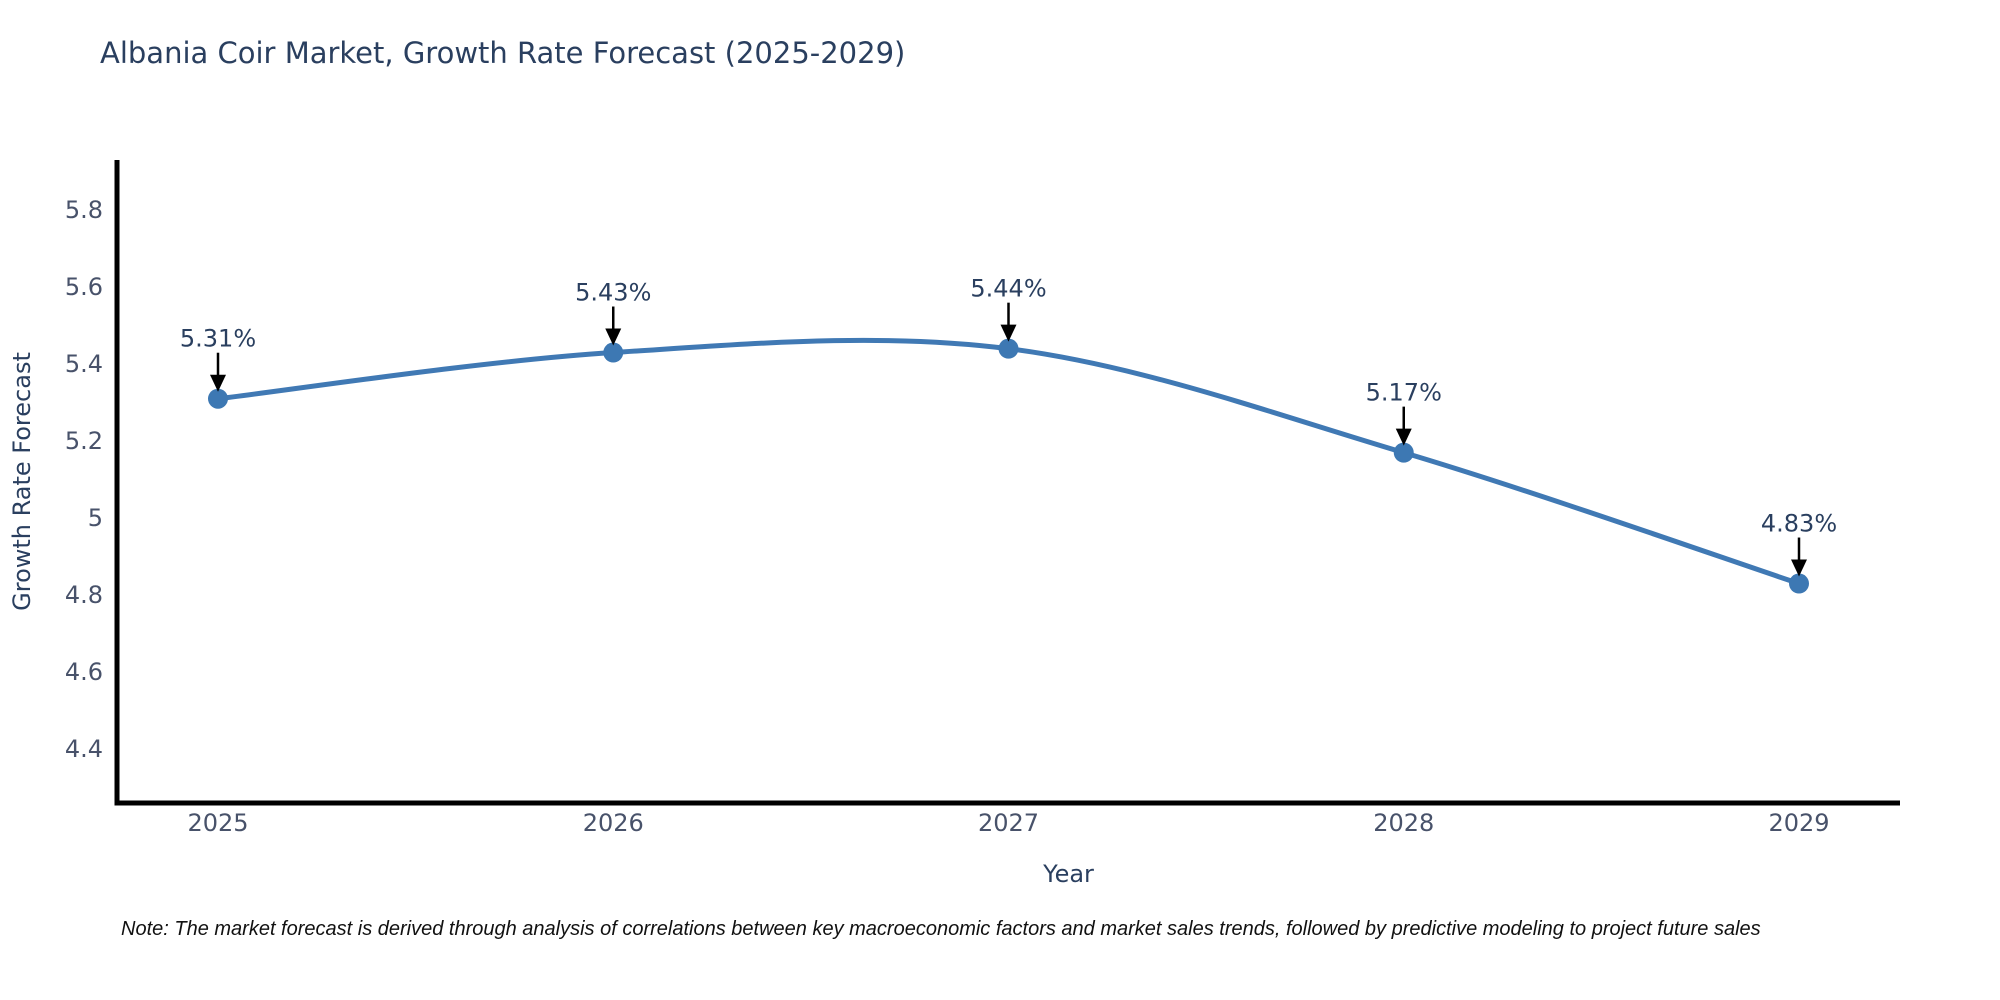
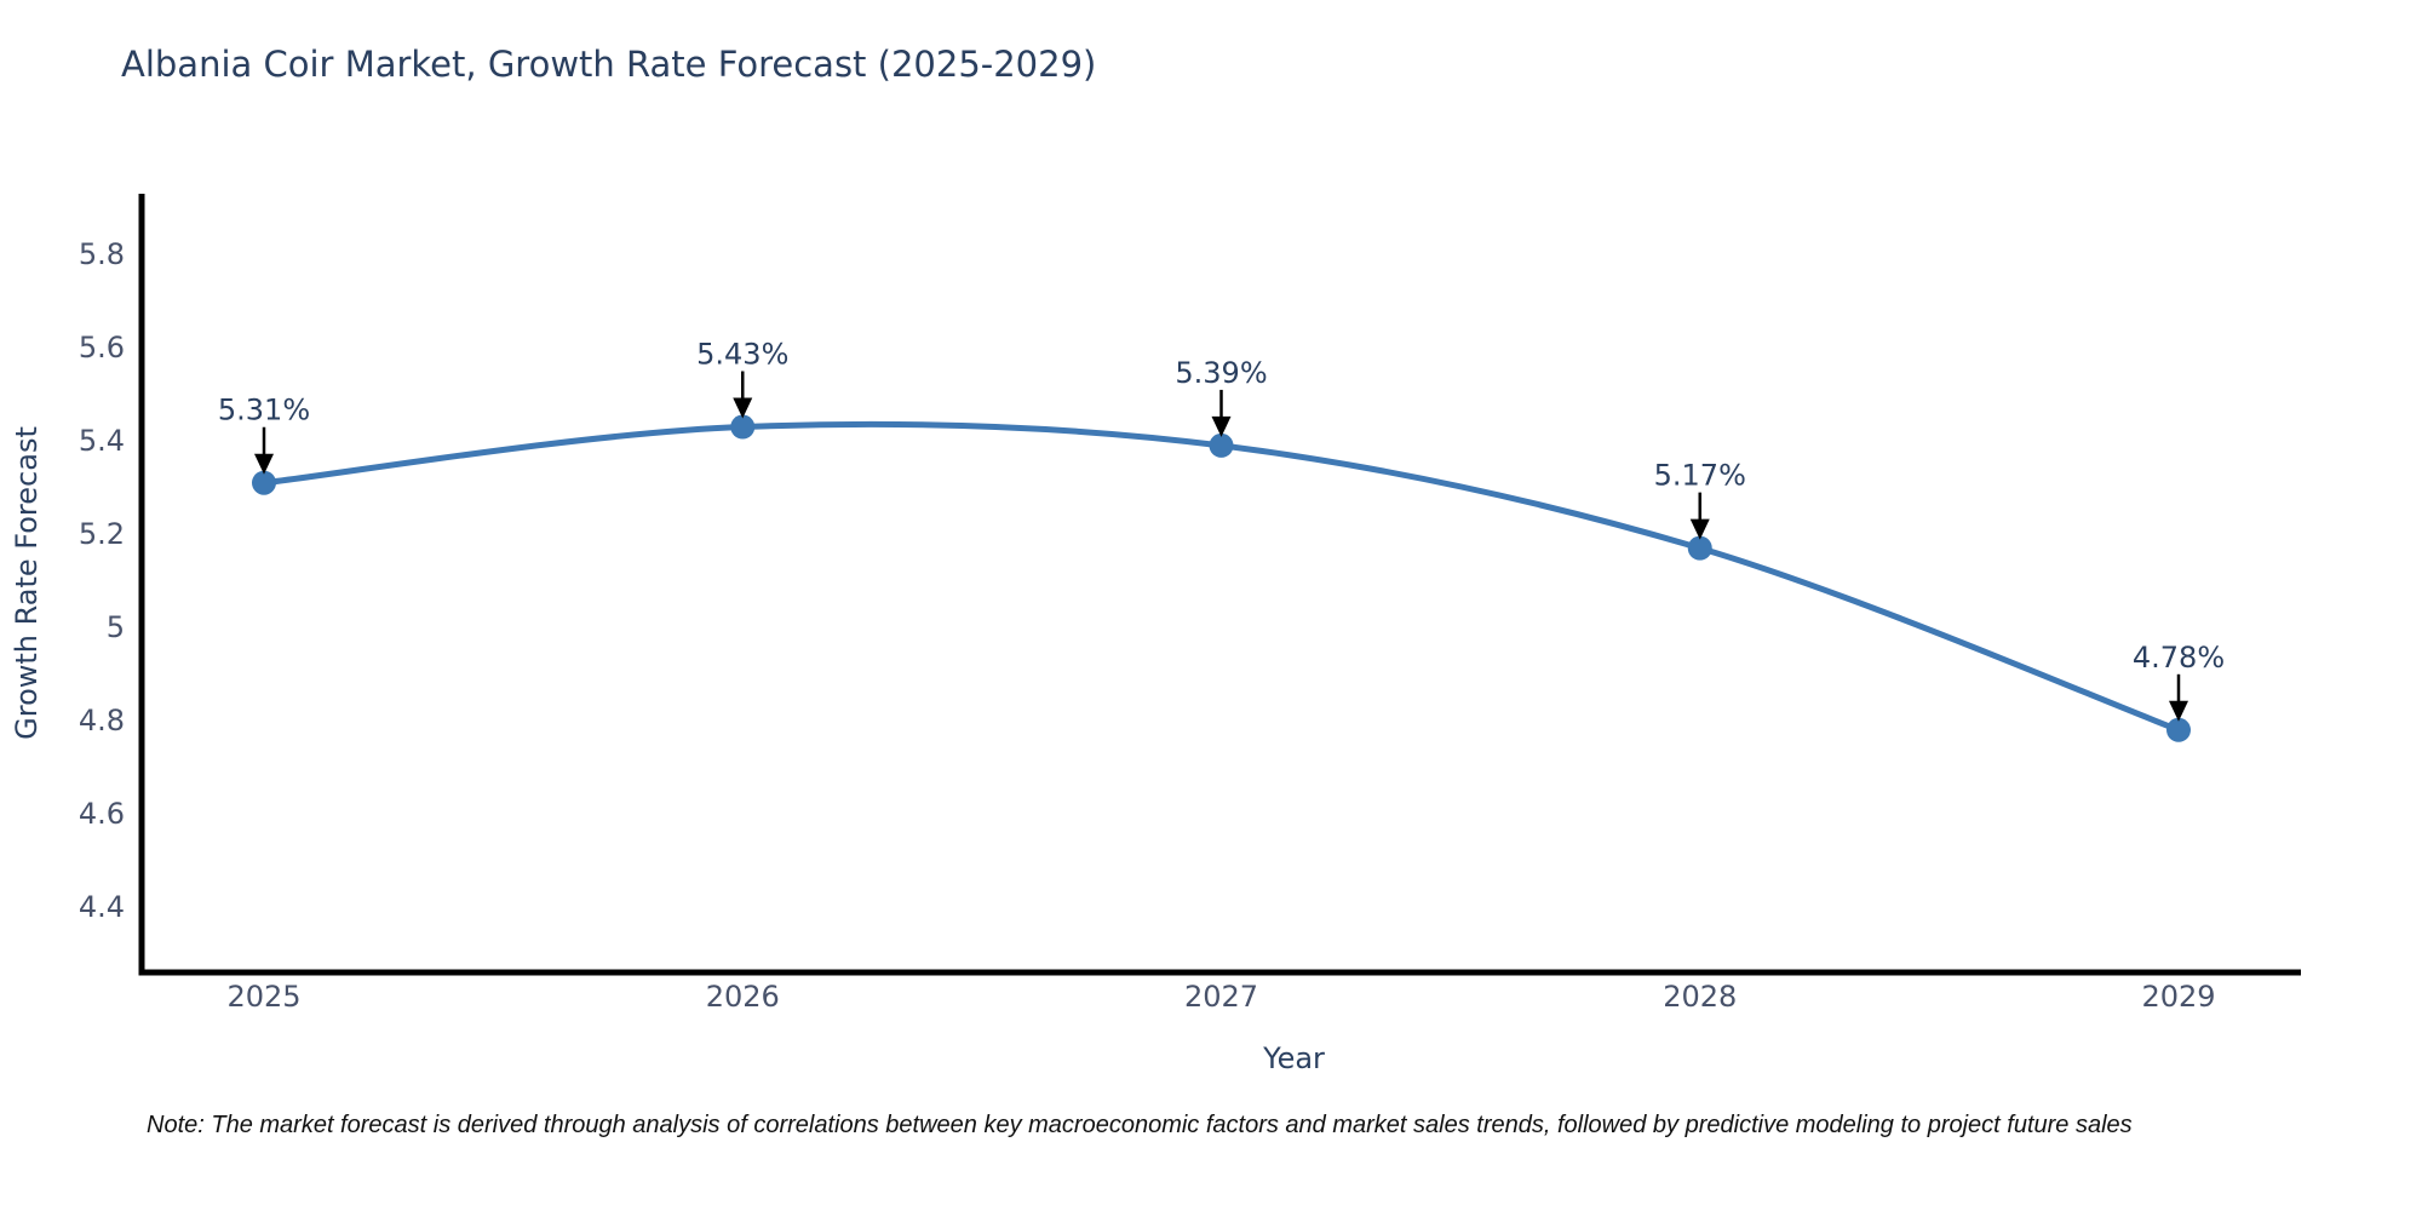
2027: 5.44% -> 5.39%
2029: 4.83% -> 4.78%
